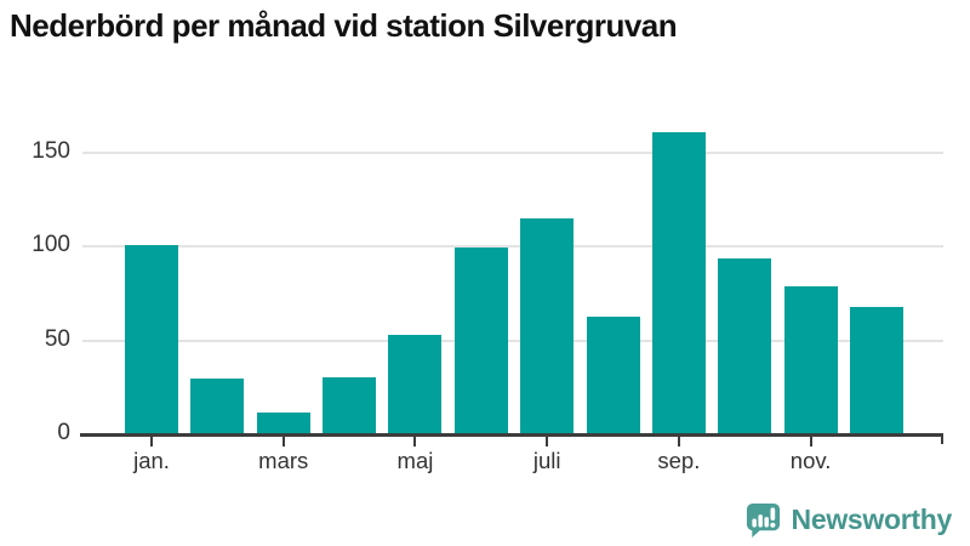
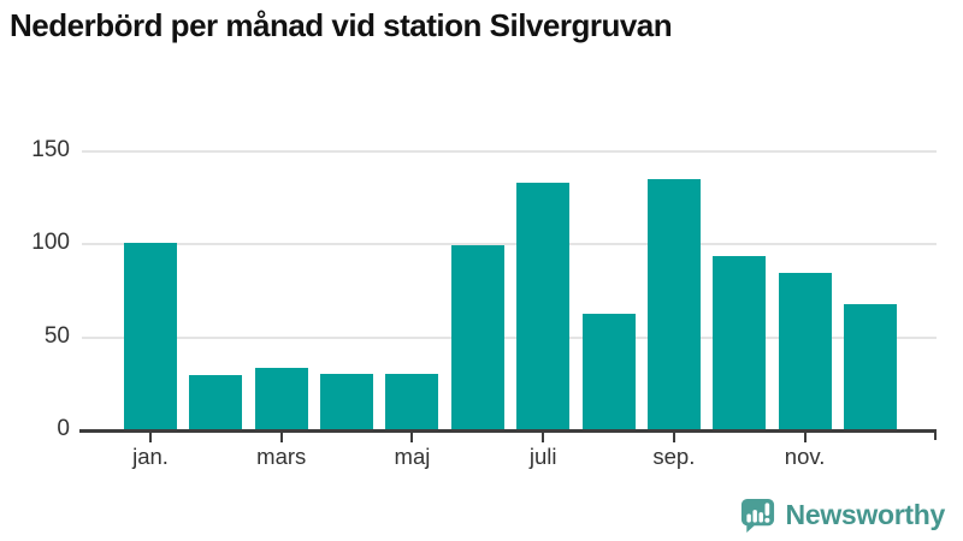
mars: 11 -> 33
maj: 52 -> 30
juli: 114 -> 132
sep.: 160 -> 134
nov.: 78 -> 84
